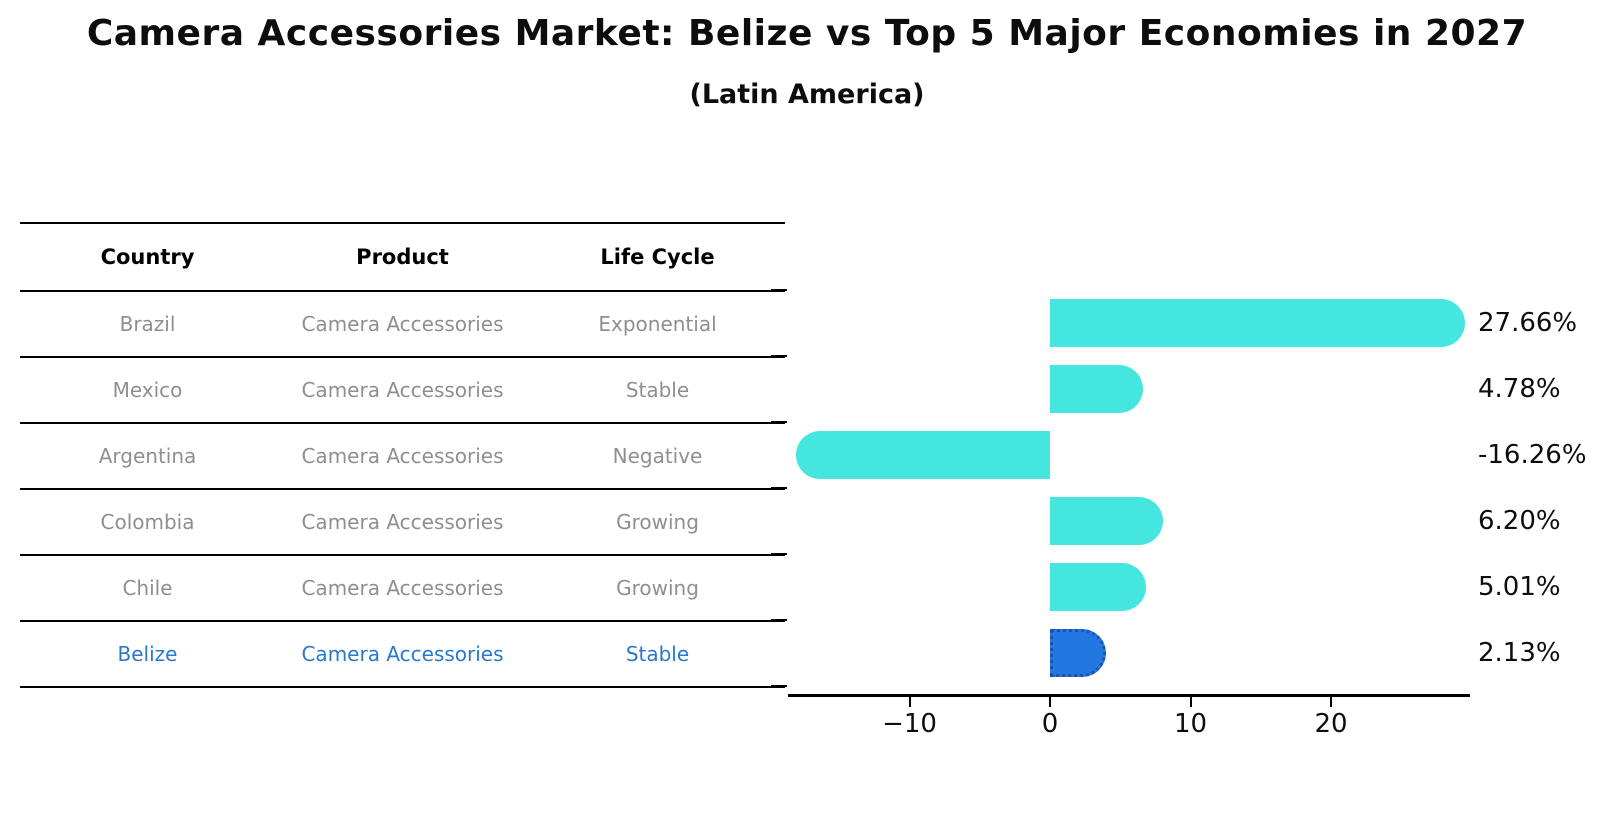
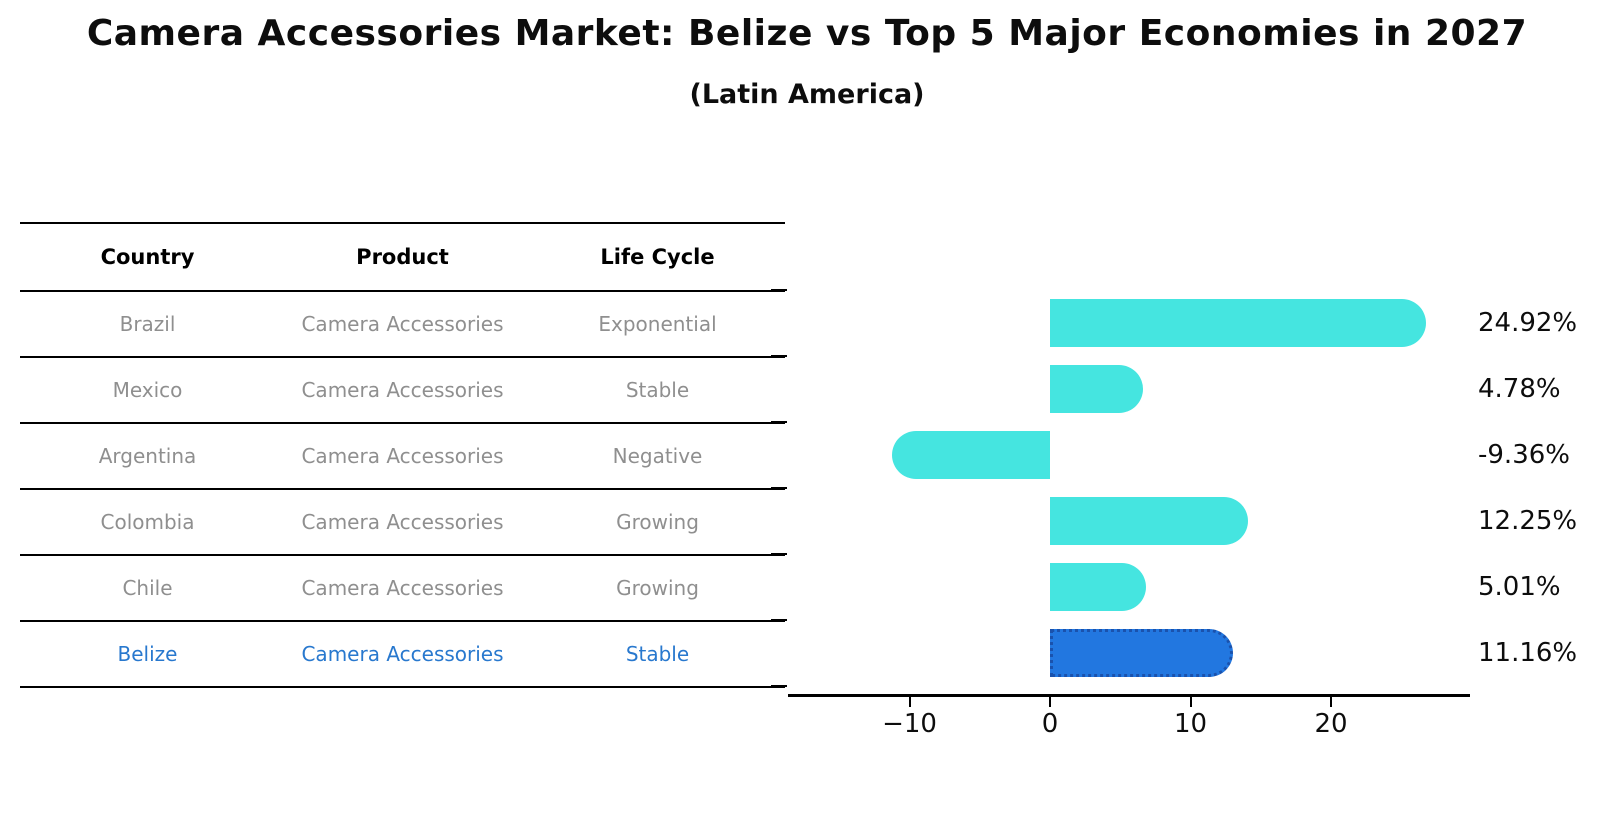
Brazil: 27.66% -> 24.92%
Argentina: -16.26% -> -9.36%
Colombia: 6.20% -> 12.25%
Belize: 2.13% -> 11.16%
